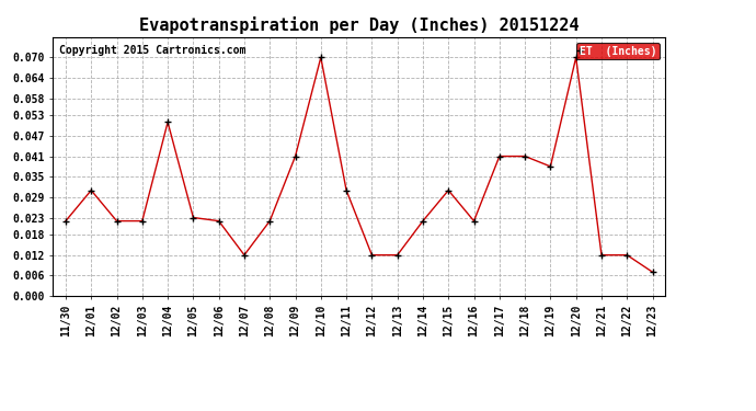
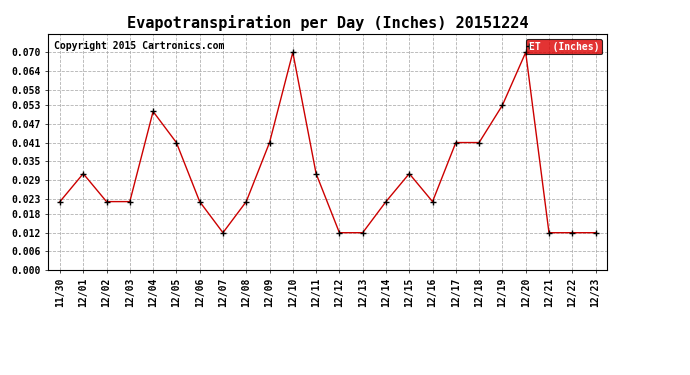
12/05: 0.023 -> 0.041
12/19: 0.038 -> 0.053
12/23: 0.007 -> 0.012
